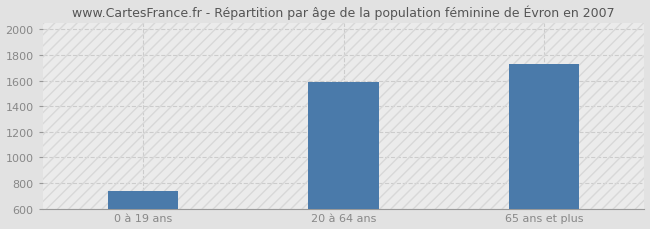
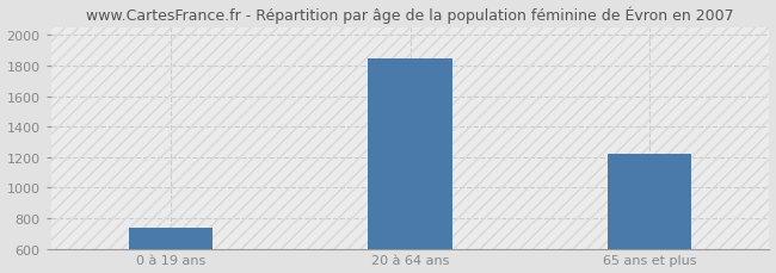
20 à 64 ans: 1590 -> 1840
65 ans et plus: 1730 -> 1220
